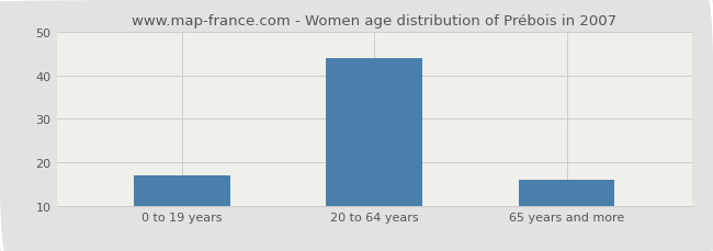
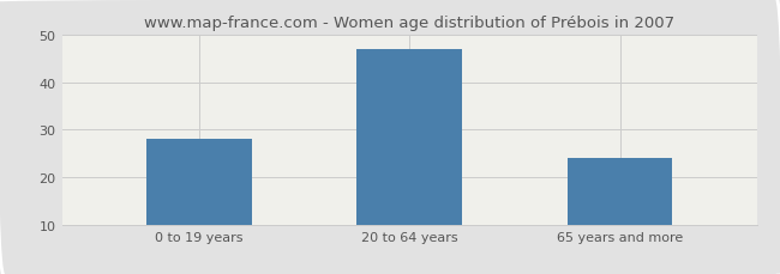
0 to 19 years: 17 -> 28
20 to 64 years: 44 -> 47
65 years and more: 16 -> 24
